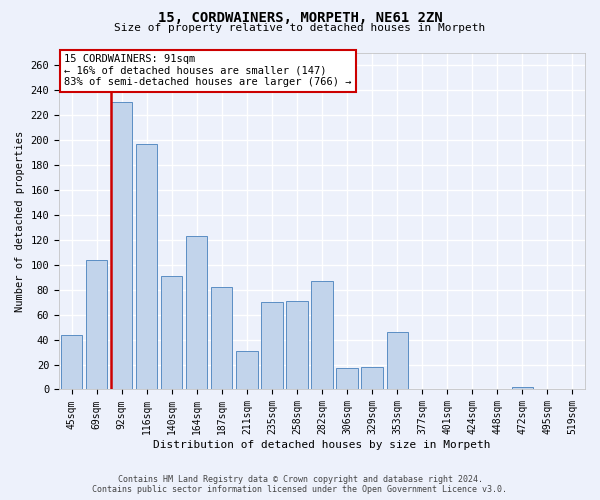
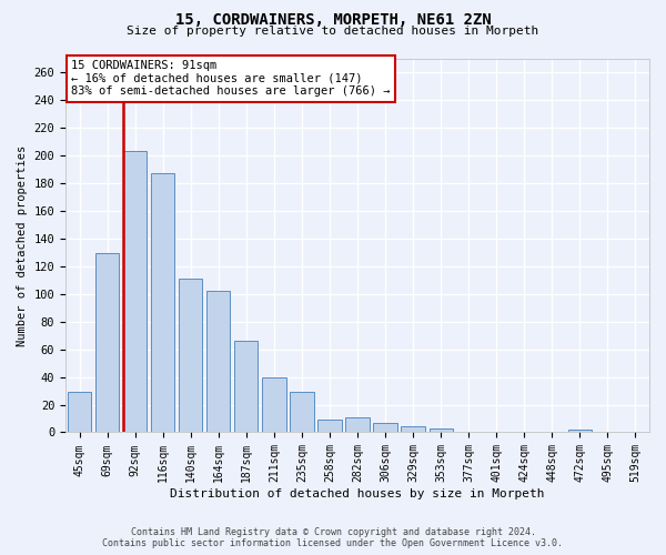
45sqm: 44 -> 29
69sqm: 104 -> 129
92sqm: 230 -> 203
116sqm: 197 -> 187
140sqm: 91 -> 111
164sqm: 123 -> 102
187sqm: 82 -> 66
211sqm: 31 -> 40
235sqm: 70 -> 29
258sqm: 71 -> 9
282sqm: 87 -> 11
306sqm: 17 -> 7
329sqm: 18 -> 4
353sqm: 46 -> 3
